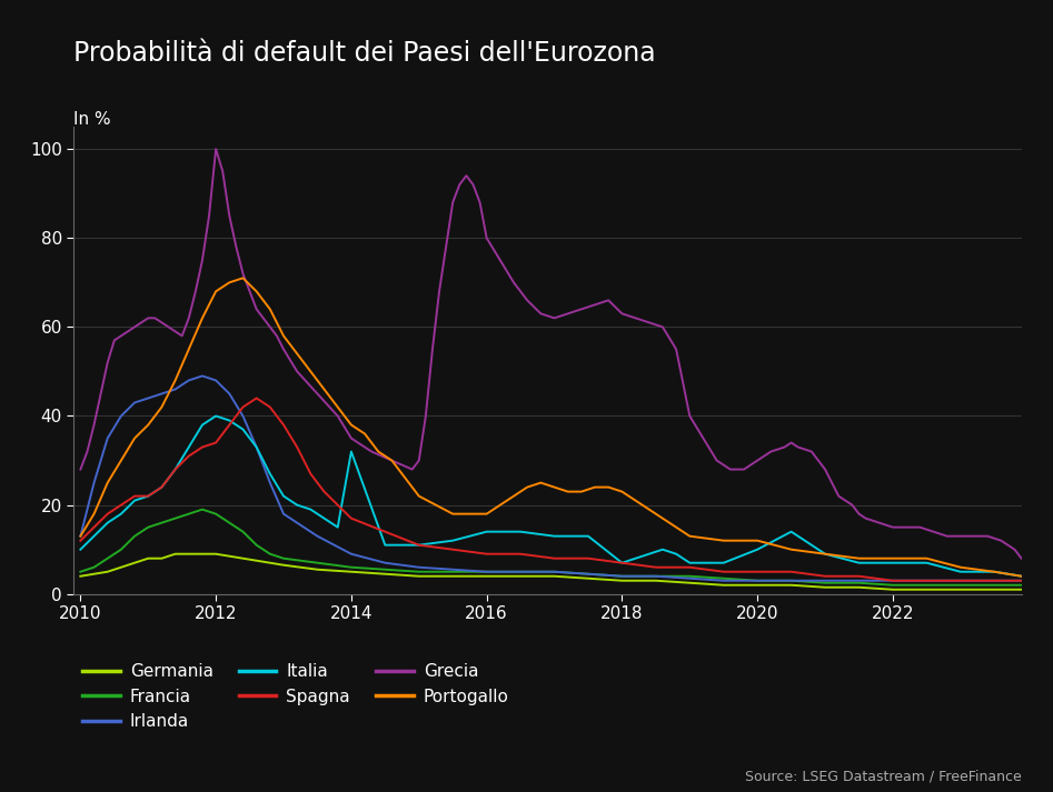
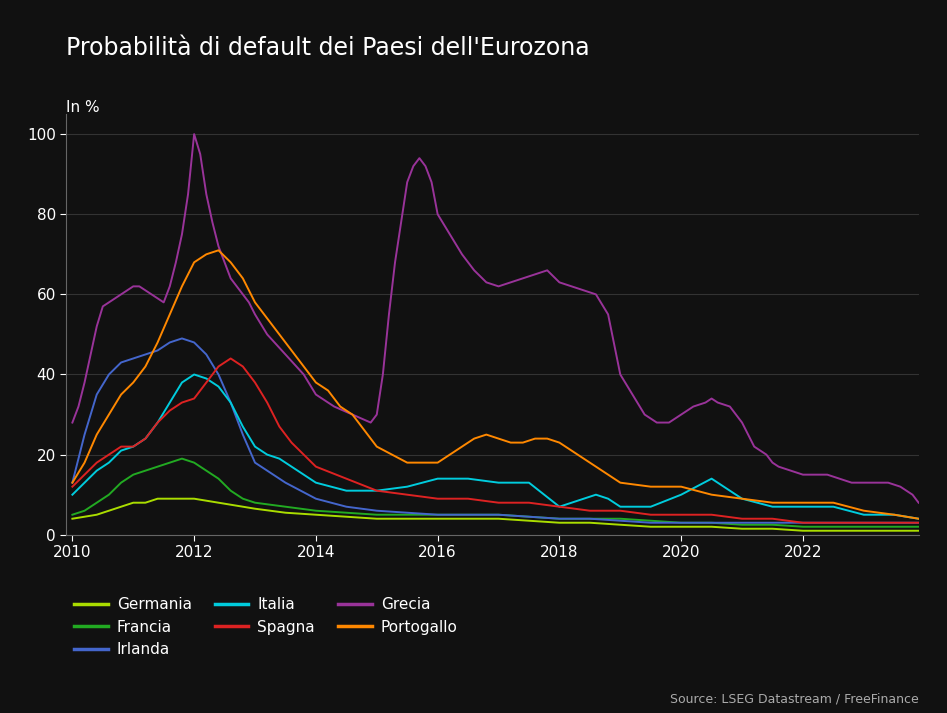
Italia/2014: 32 -> 13
